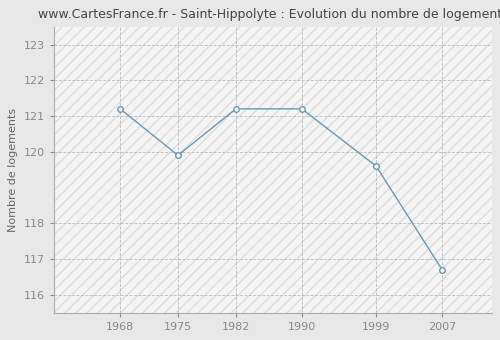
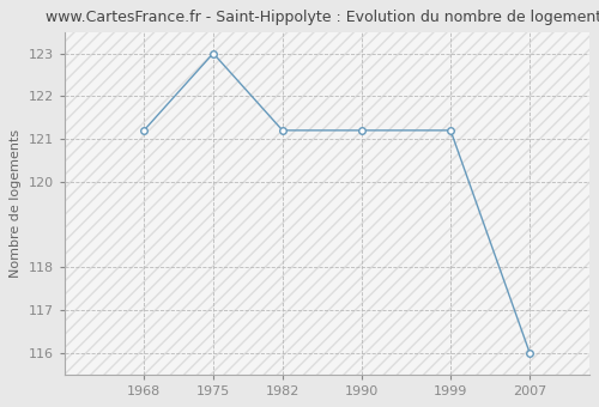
1975: 119.9 -> 123.0
1999: 119.6 -> 121.2
2007: 116.7 -> 116.0
